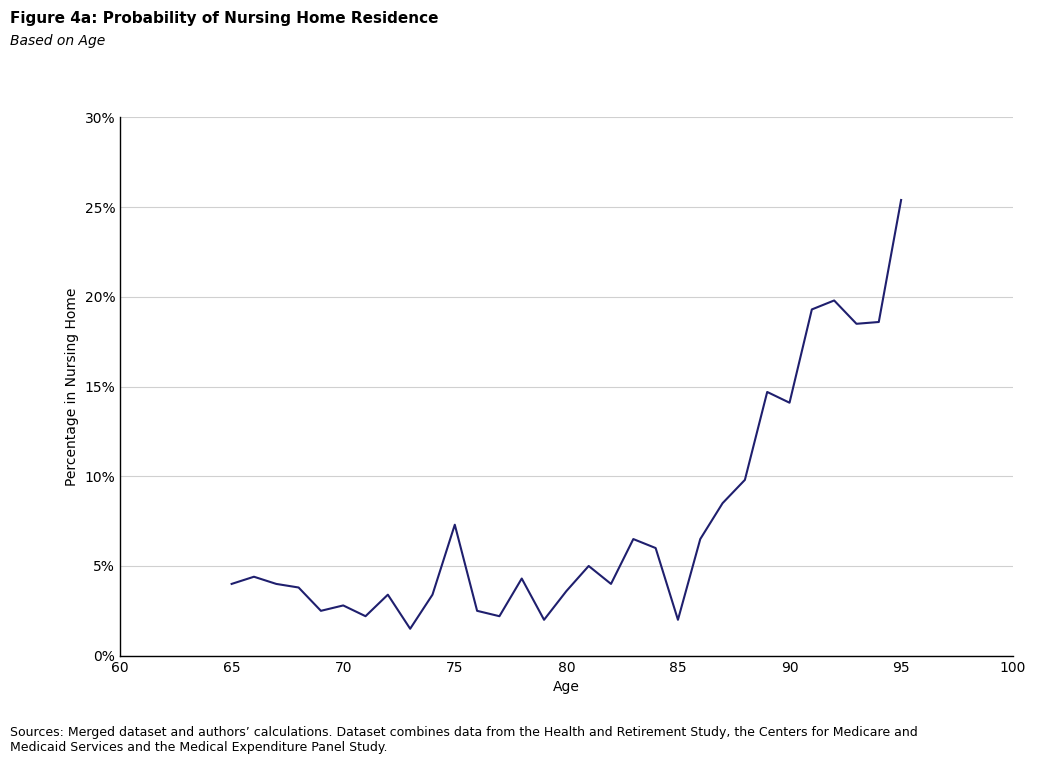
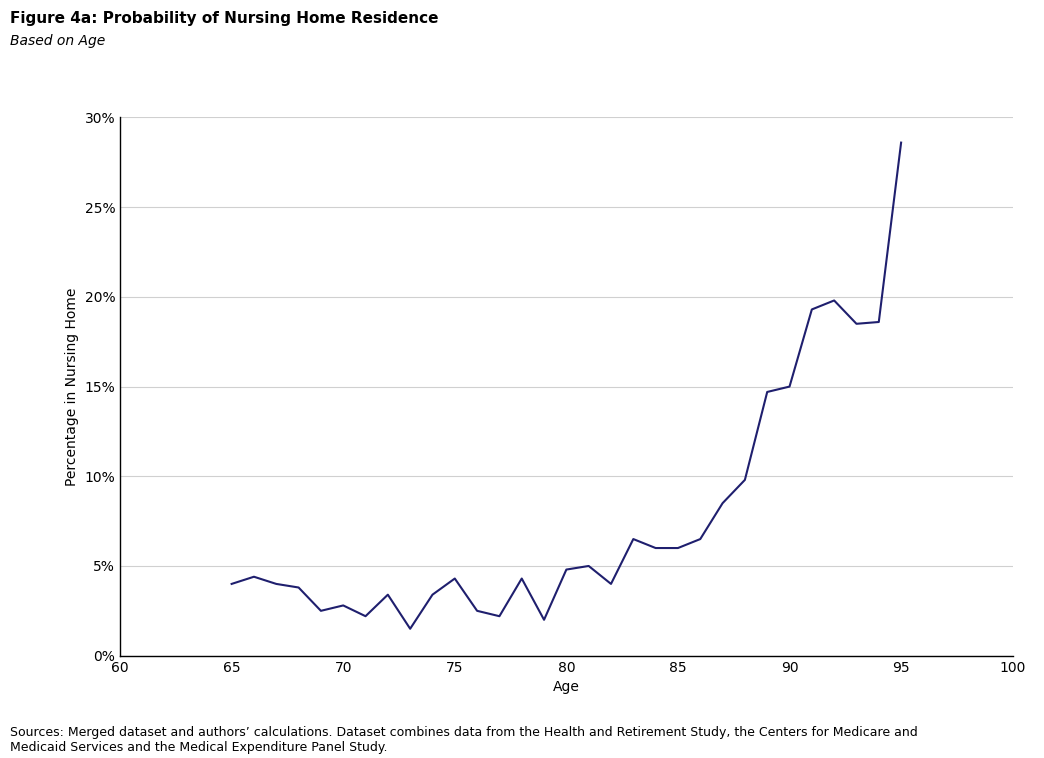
75: 7.3% -> 4.3%
80: 3.6% -> 4.8%
85: 2.0% -> 6.0%
90: 14.1% -> 15.0%
95: 25.4% -> 28.6%
